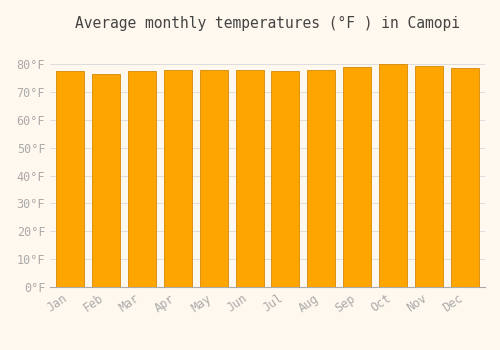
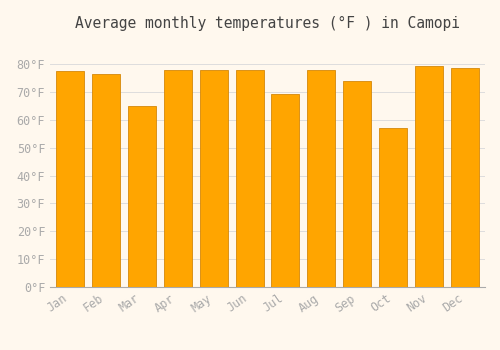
Mar: 77.5°F -> 65.0°F
Jul: 77.5°F -> 69.5°F
Sep: 79.0°F -> 74.0°F
Oct: 80.0°F -> 57.0°F
